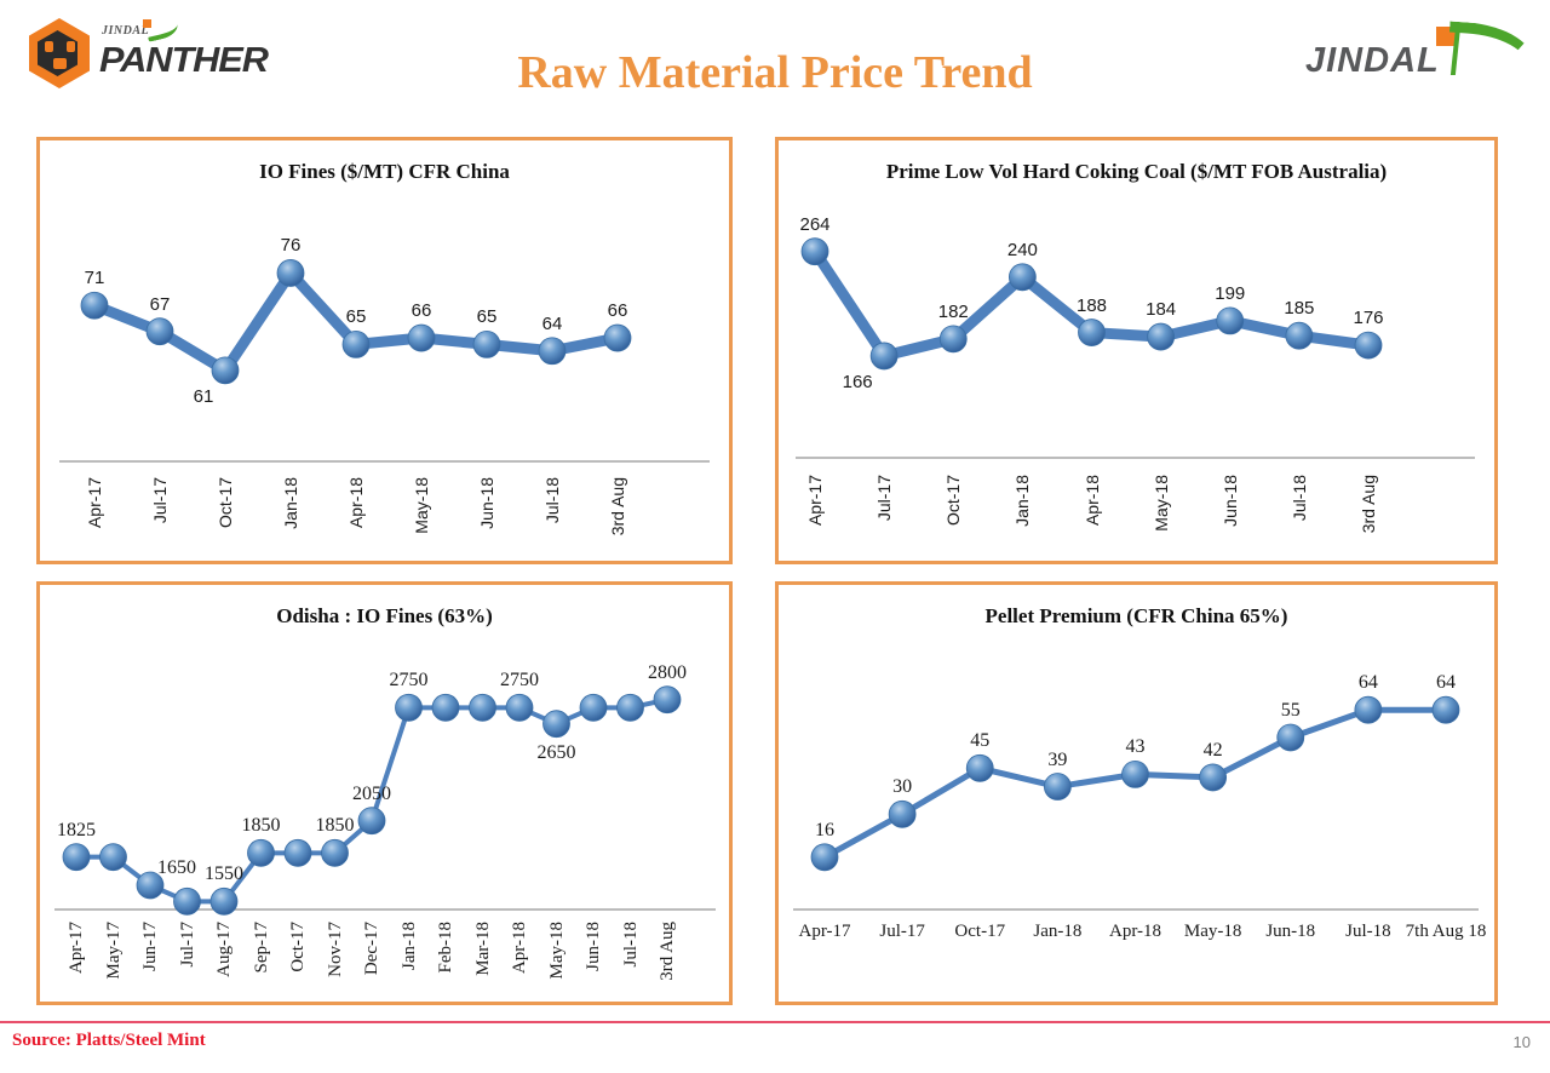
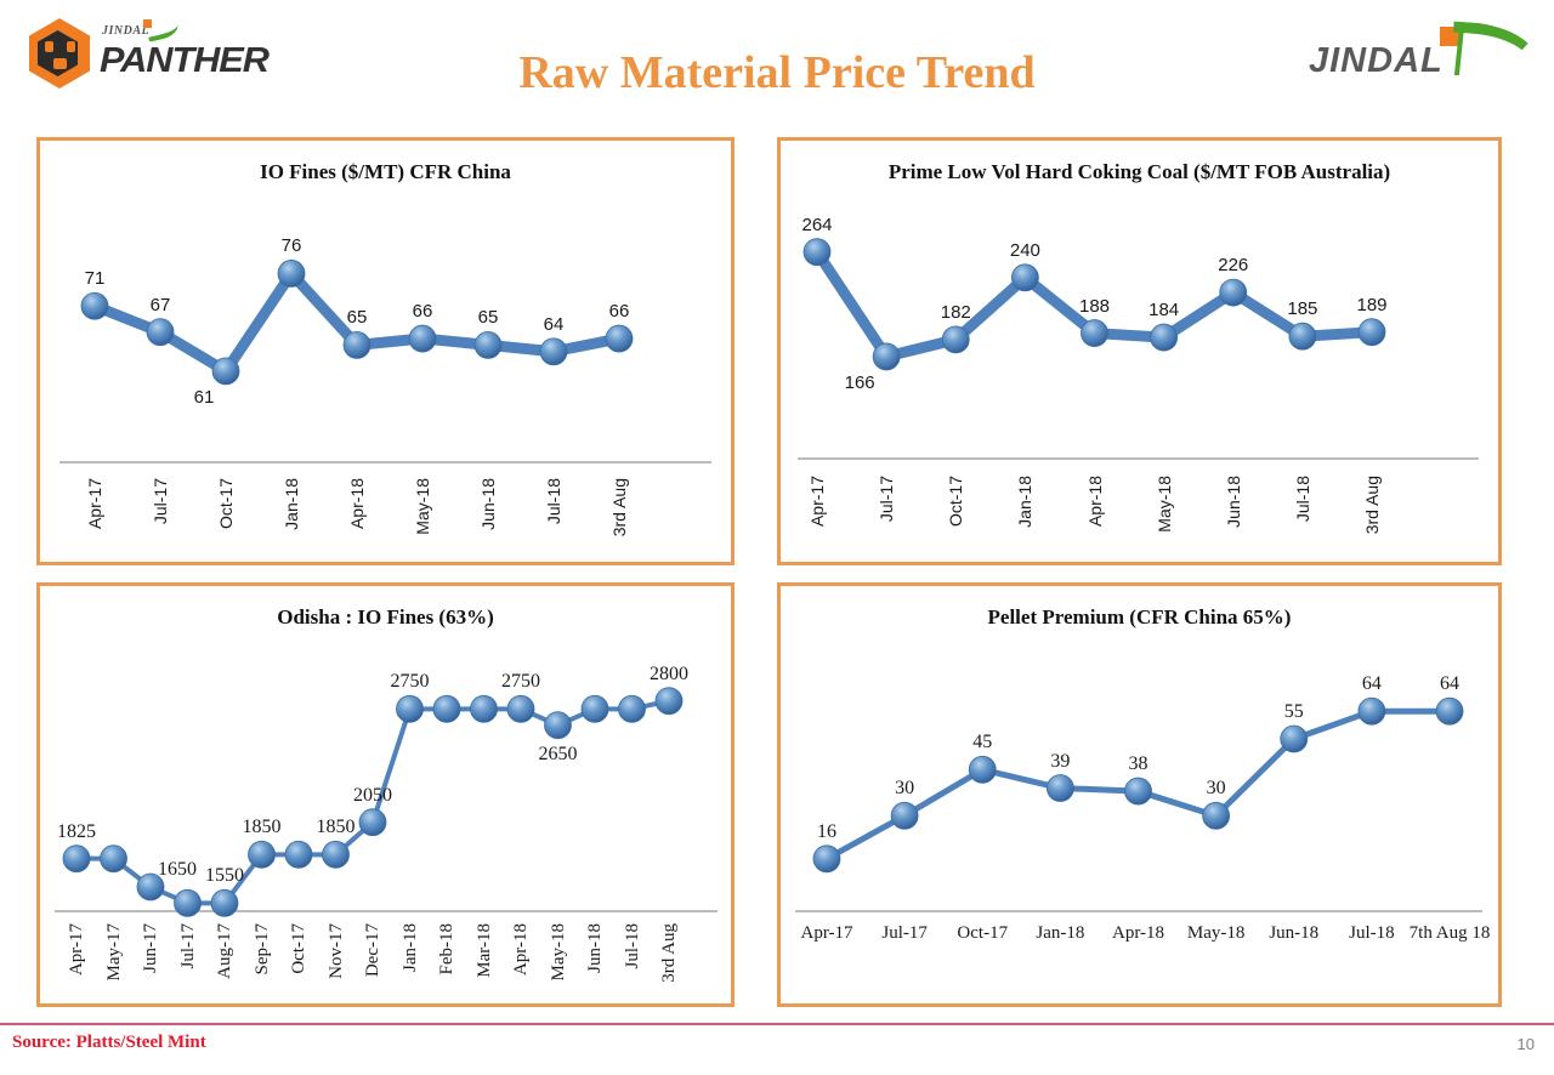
Prime Low Vol Hard Coking Coal ($/MT FOB Australia)/Jun-18: 199 -> 226
Prime Low Vol Hard Coking Coal ($/MT FOB Australia)/3rd Aug: 176 -> 189
Pellet Premium (CFR China 65%)/Apr-18: 43 -> 38
Pellet Premium (CFR China 65%)/May-18: 42 -> 30
